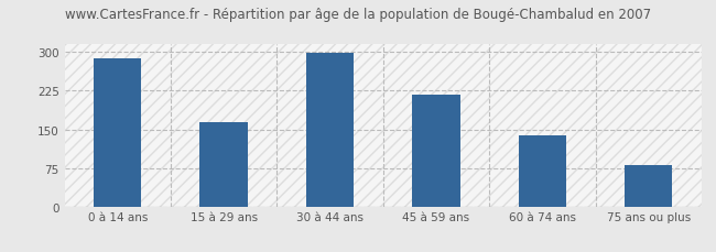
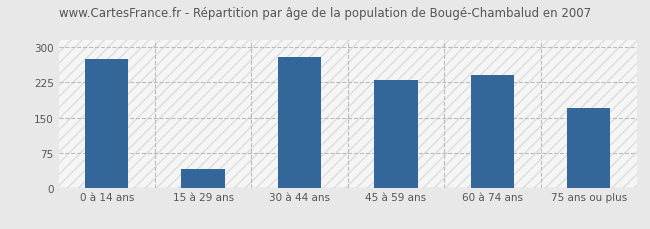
0 à 14 ans: 288 -> 275
15 à 29 ans: 163 -> 40
30 à 44 ans: 298 -> 280
45 à 59 ans: 218 -> 230
60 à 74 ans: 138 -> 240
75 ans ou plus: 80 -> 170
